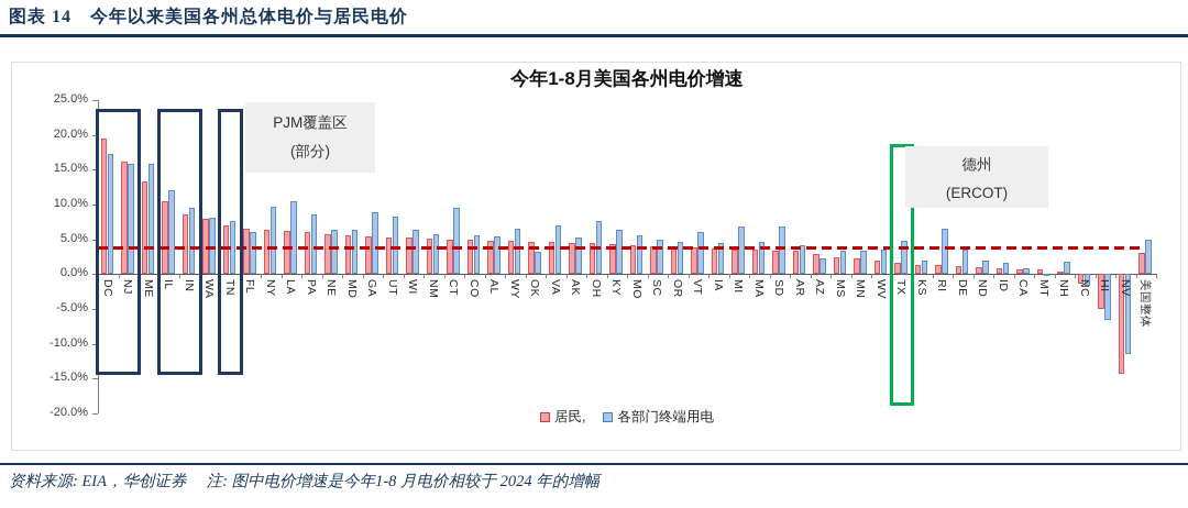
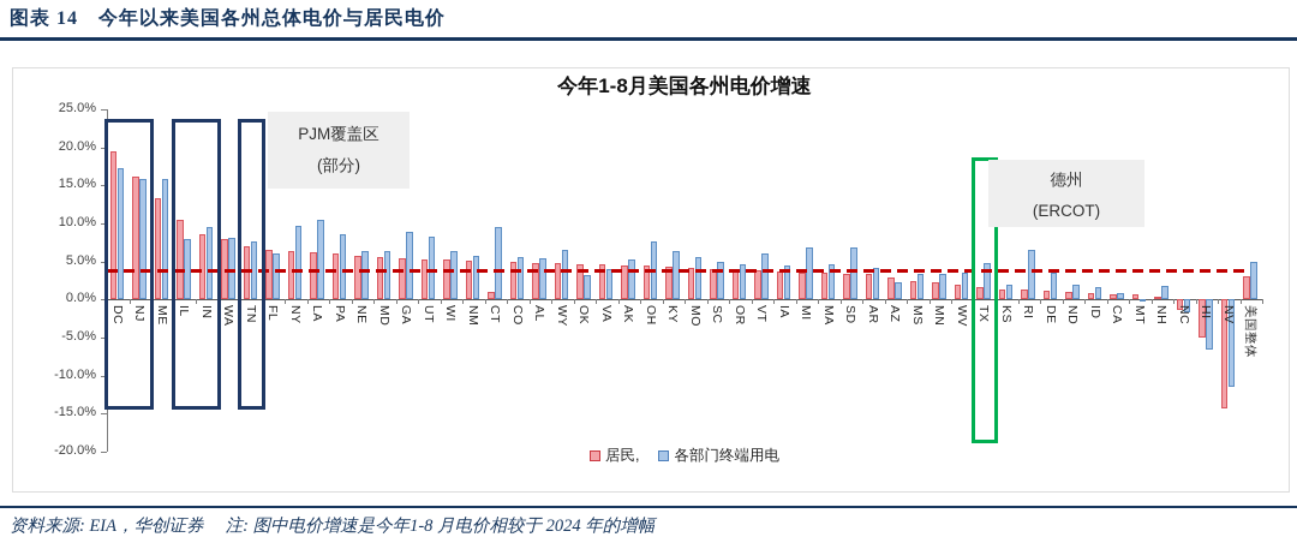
各部门终端用电/IL: 12% -> 8%
居民,/CT: 5% -> 1%
各部门终端用电/VA: 7% -> 4%
